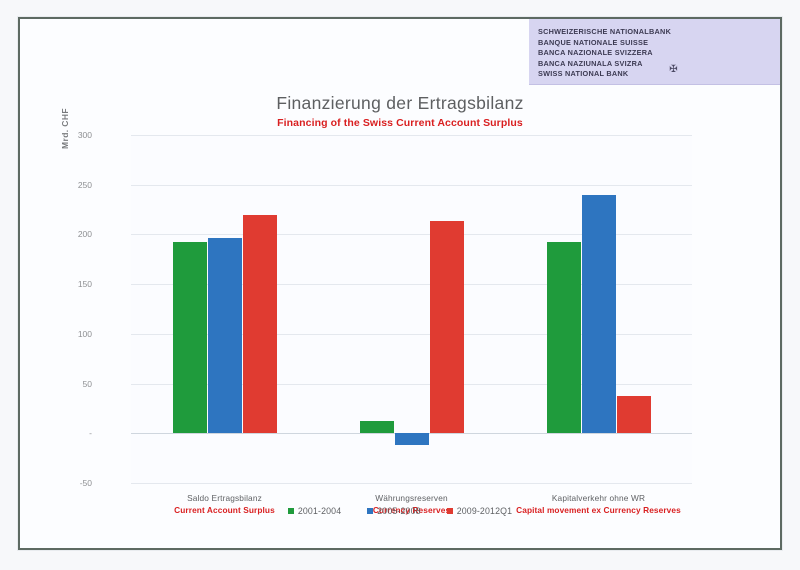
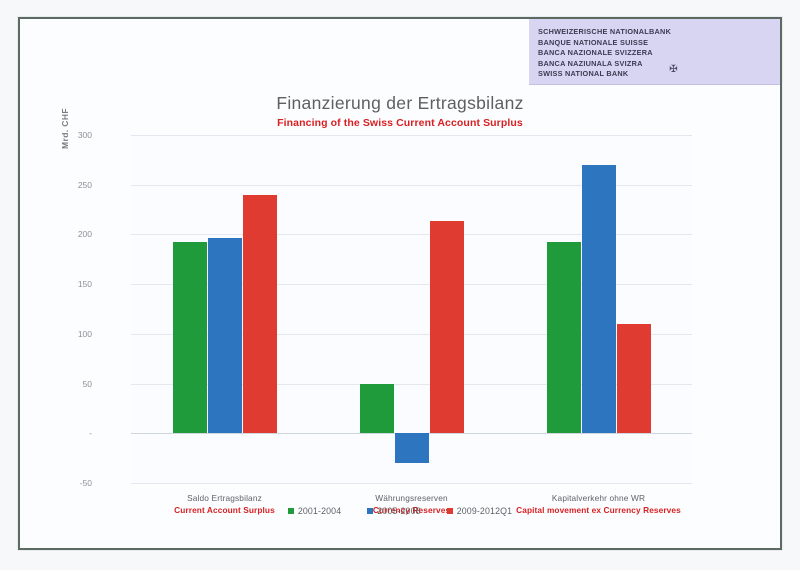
2009-2012Q1/Saldo Ertragsbilanz: 220 -> 240
2001-2004/Währungsreserven: 10 -> 50
2005-2008/Währungsreserven: -10 -> -30
2005-2008/Kapitalverkehr ohne WR: 240 -> 270
2009-2012Q1/Kapitalverkehr ohne WR: 40 -> 110
